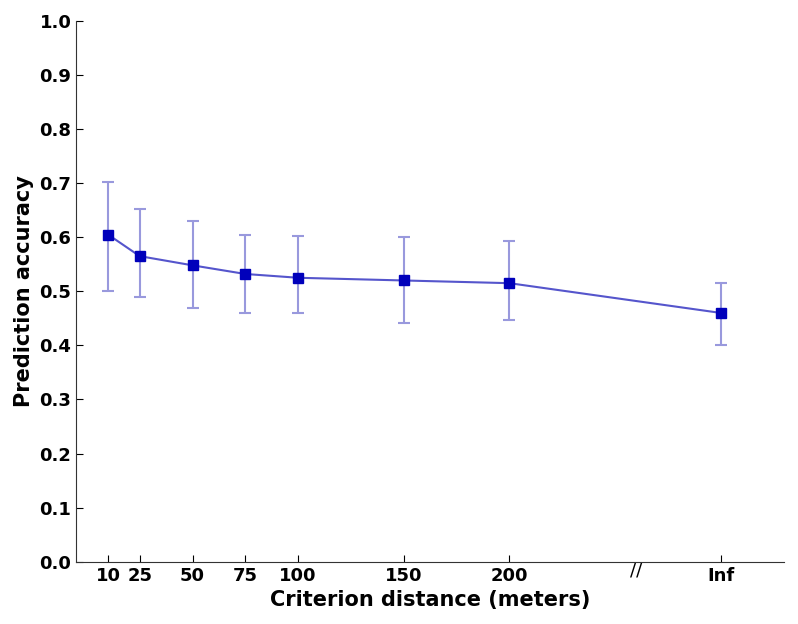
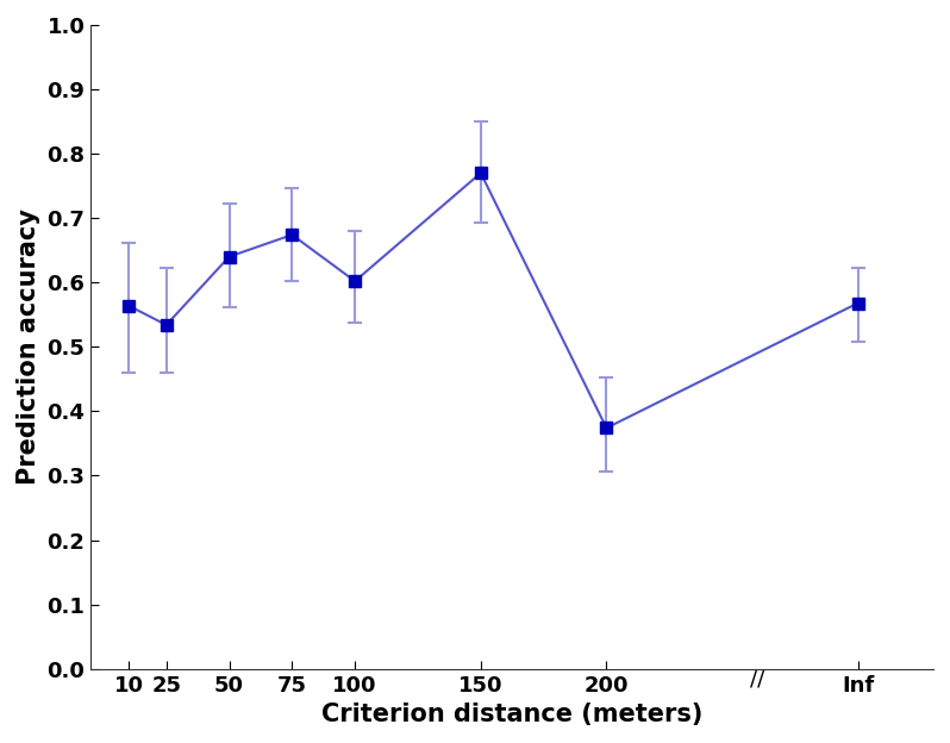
10: 0.605 -> 0.564
25: 0.565 -> 0.534
50: 0.548 -> 0.640
75: 0.532 -> 0.674
100: 0.525 -> 0.602
150: 0.520 -> 0.770
200: 0.515 -> 0.374
Inf: 0.460 -> 0.568
